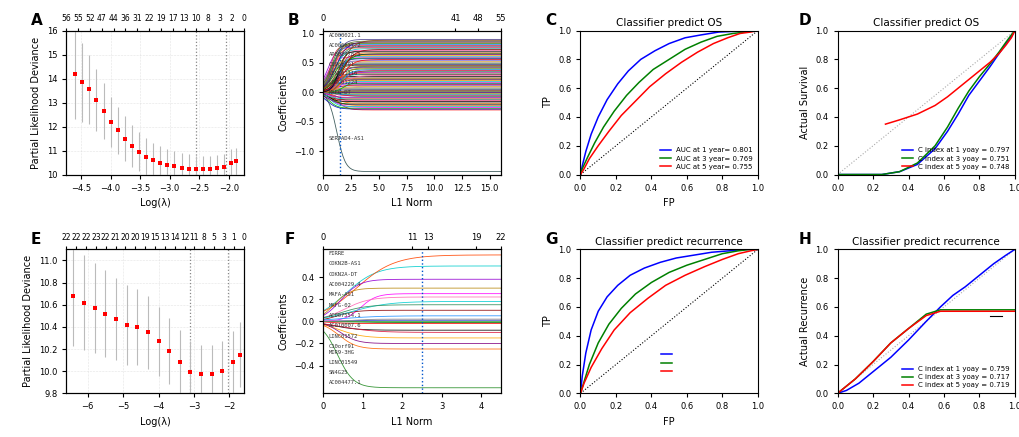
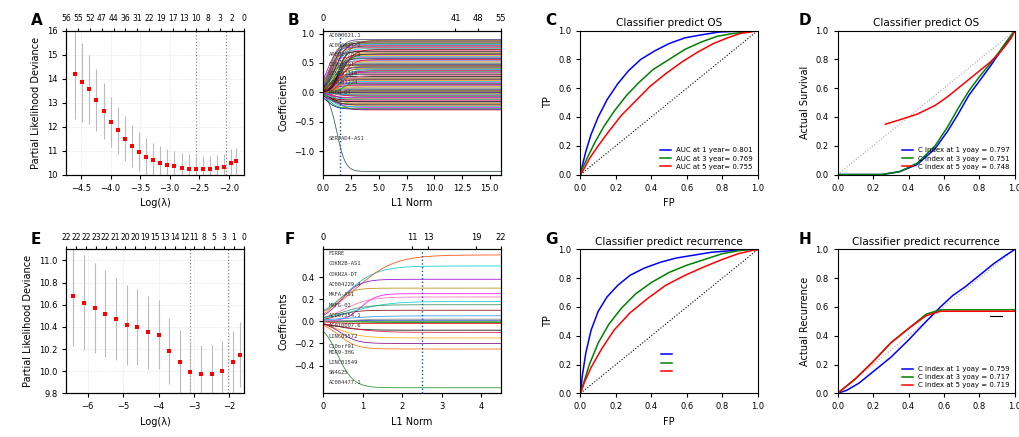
−4: 10.27 -> 10.33
